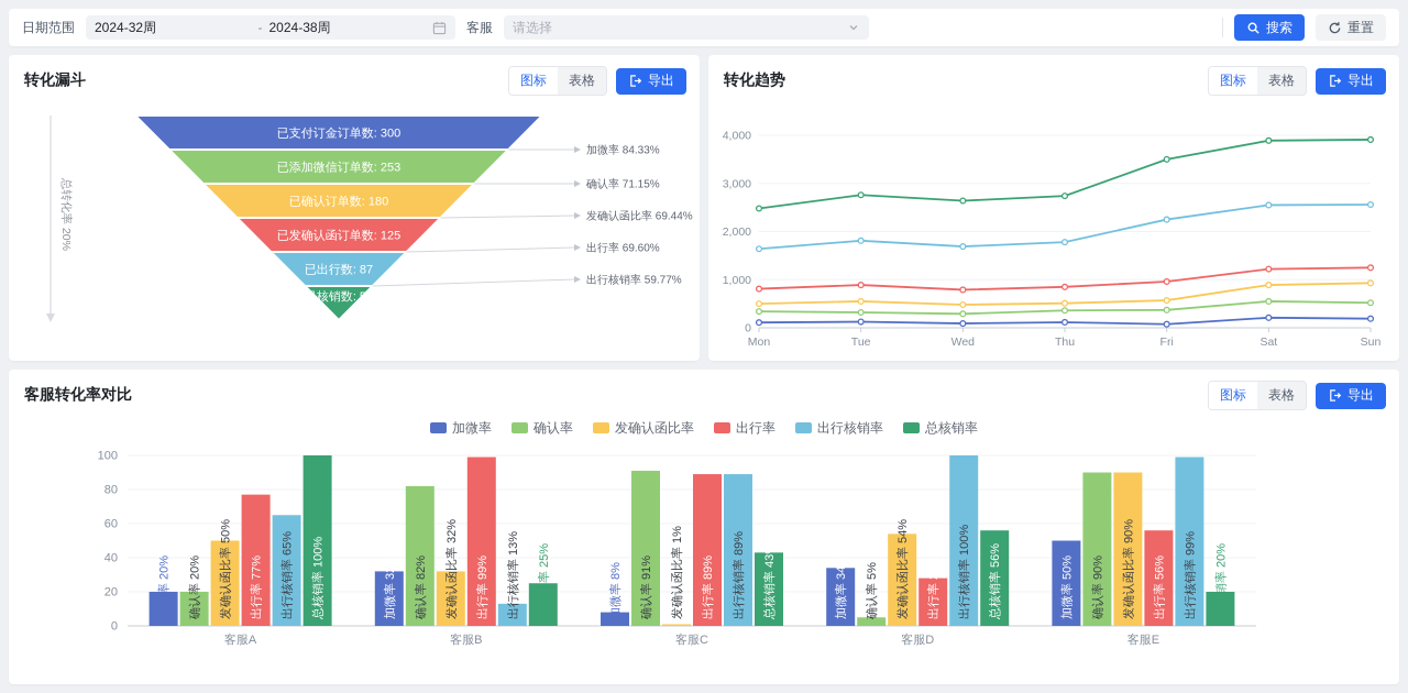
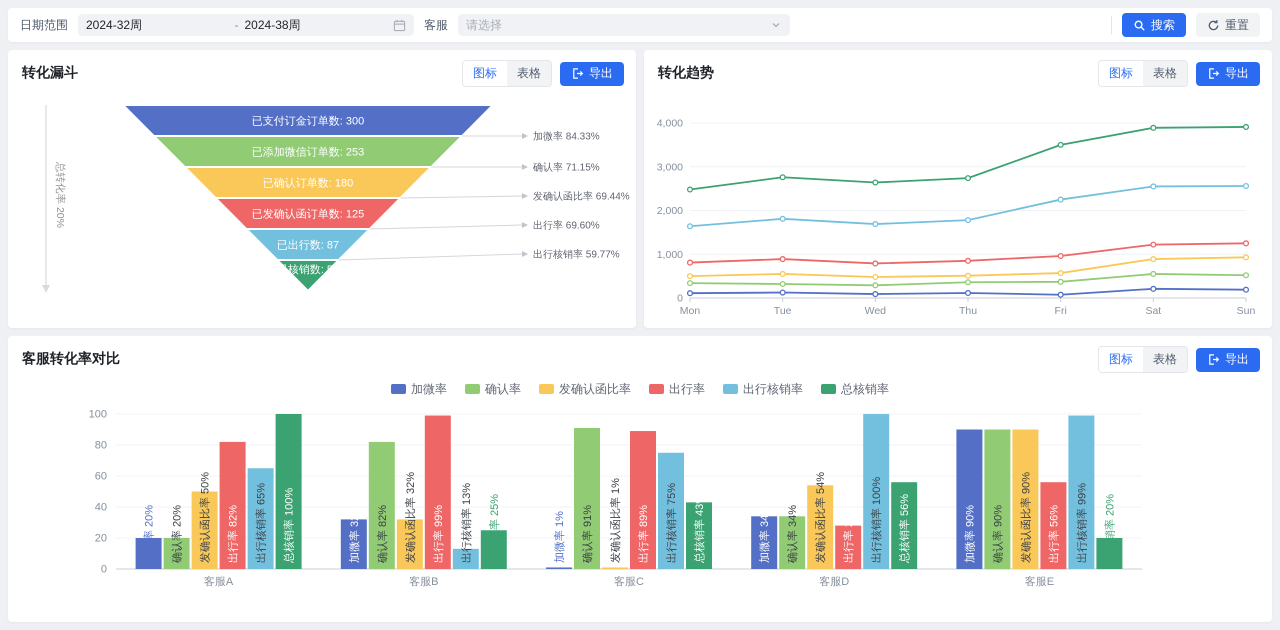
客服转化率对比/出行率/客服A: 77% -> 82%
客服转化率对比/加微率/客服C: 8% -> 1%
客服转化率对比/出行核销率/客服C: 89% -> 75%
客服转化率对比/确认率/客服D: 5% -> 34%
客服转化率对比/加微率/客服E: 50% -> 90%
